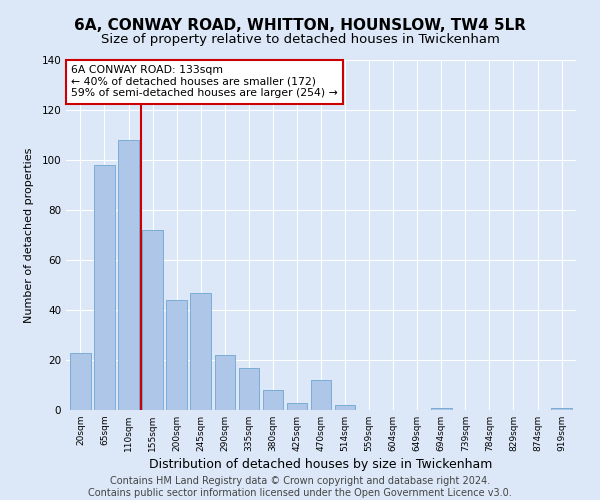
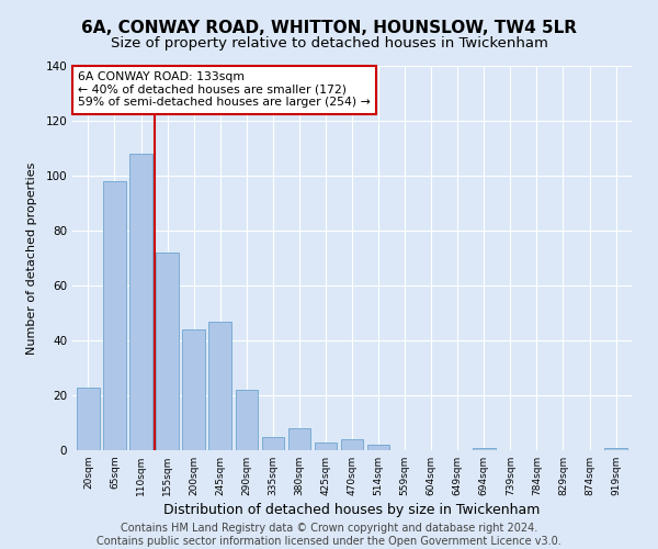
335sqm: 17 -> 5
470sqm: 12 -> 4
